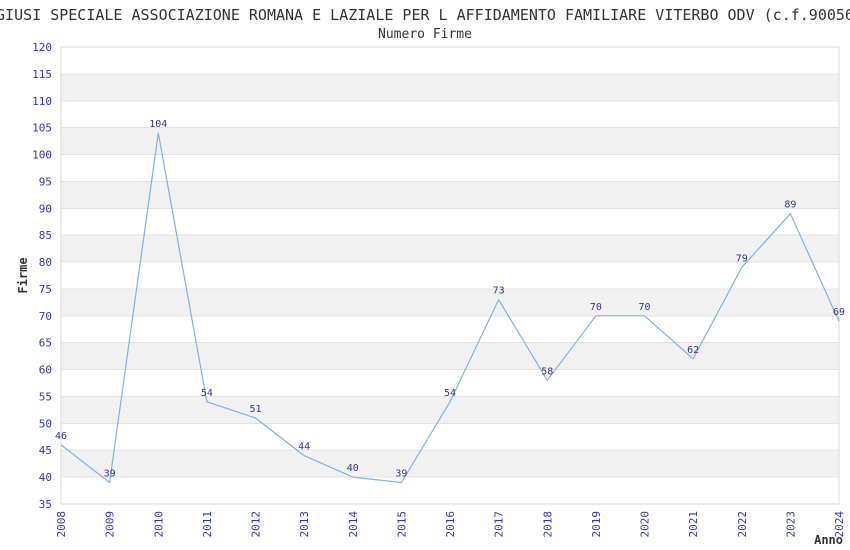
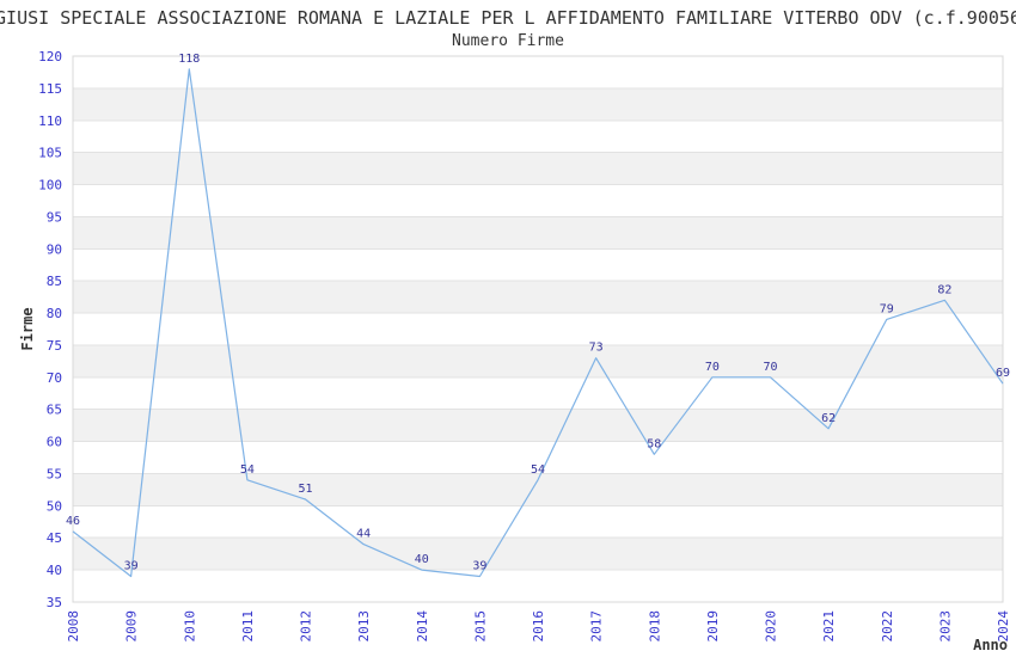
2010: 104 -> 118
2023: 89 -> 82
